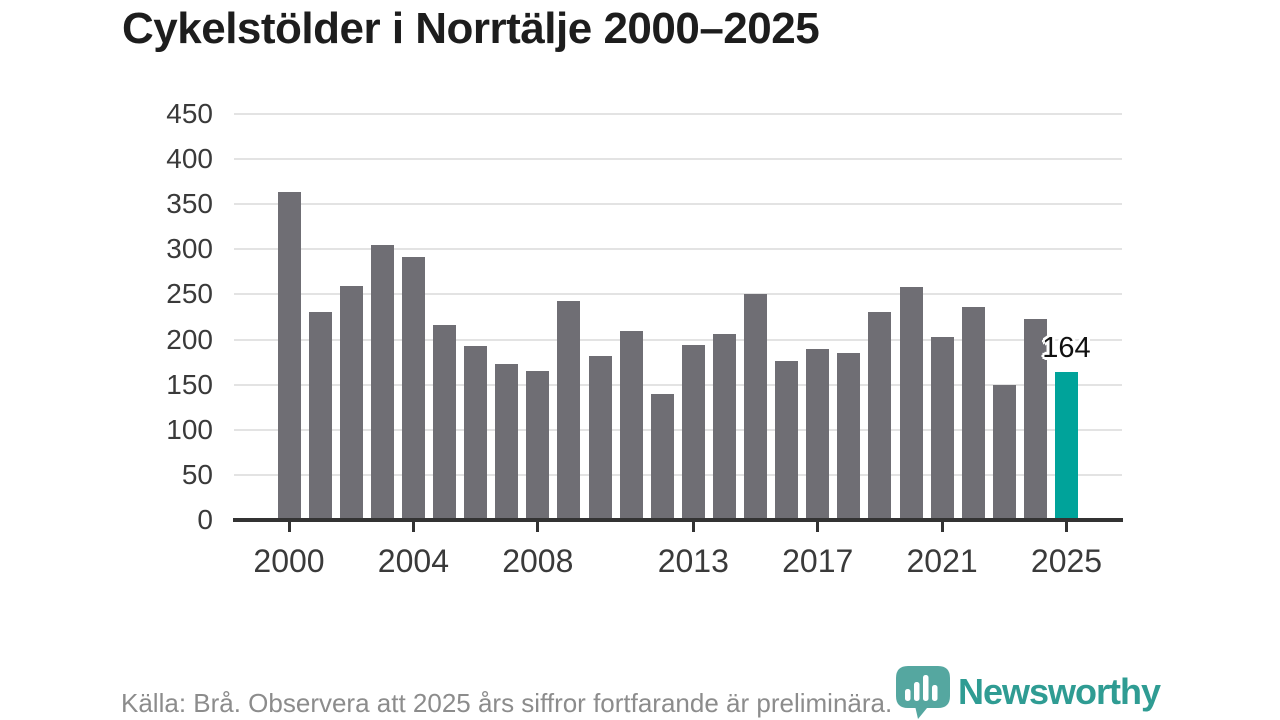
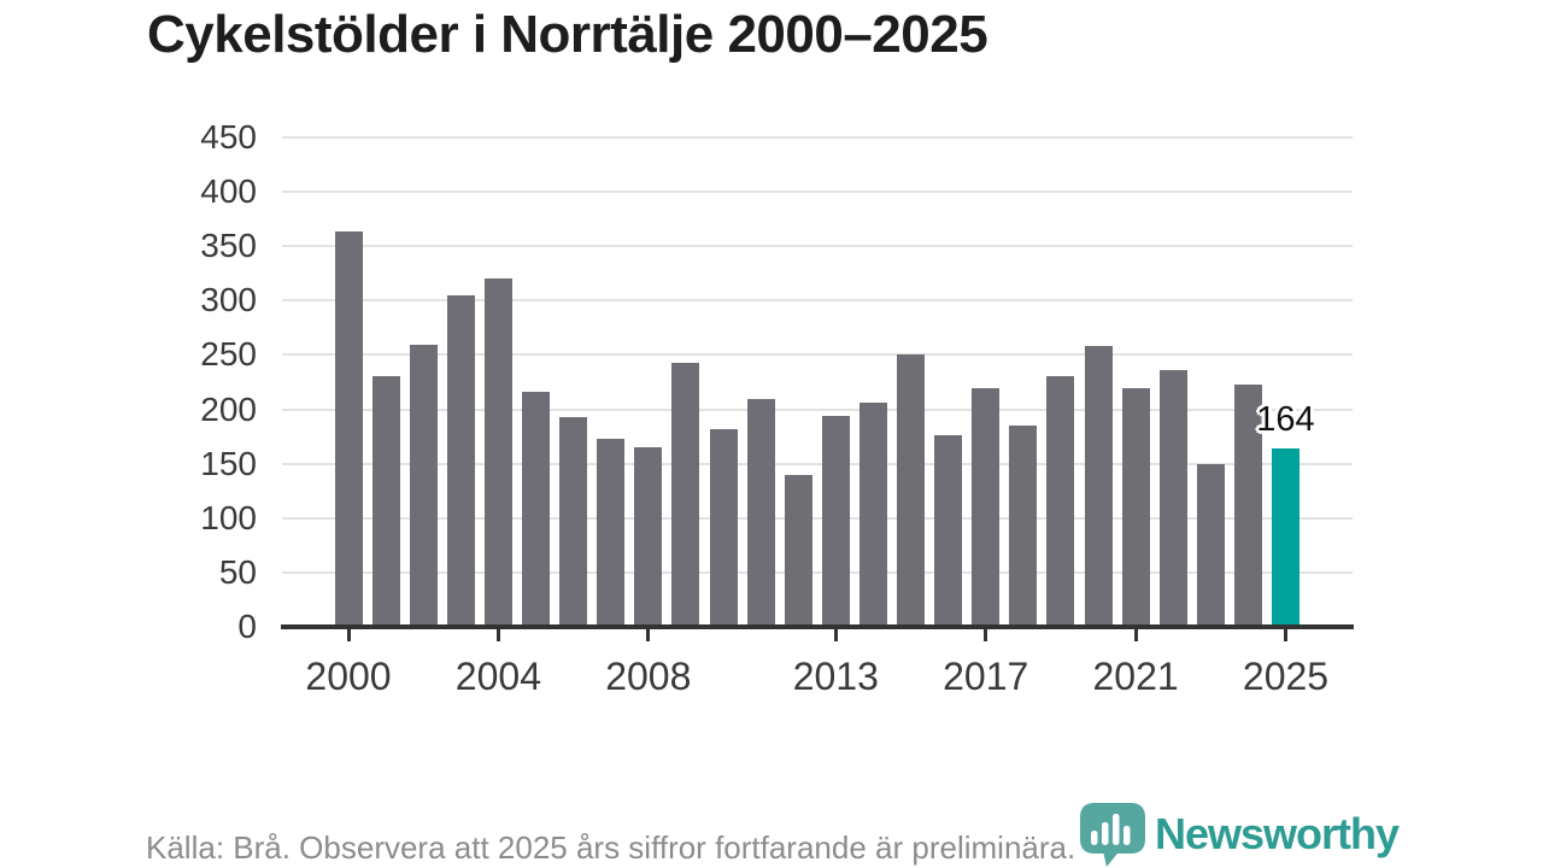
2004: 290 -> 320
2017: 190 -> 220
2021: 200 -> 220
